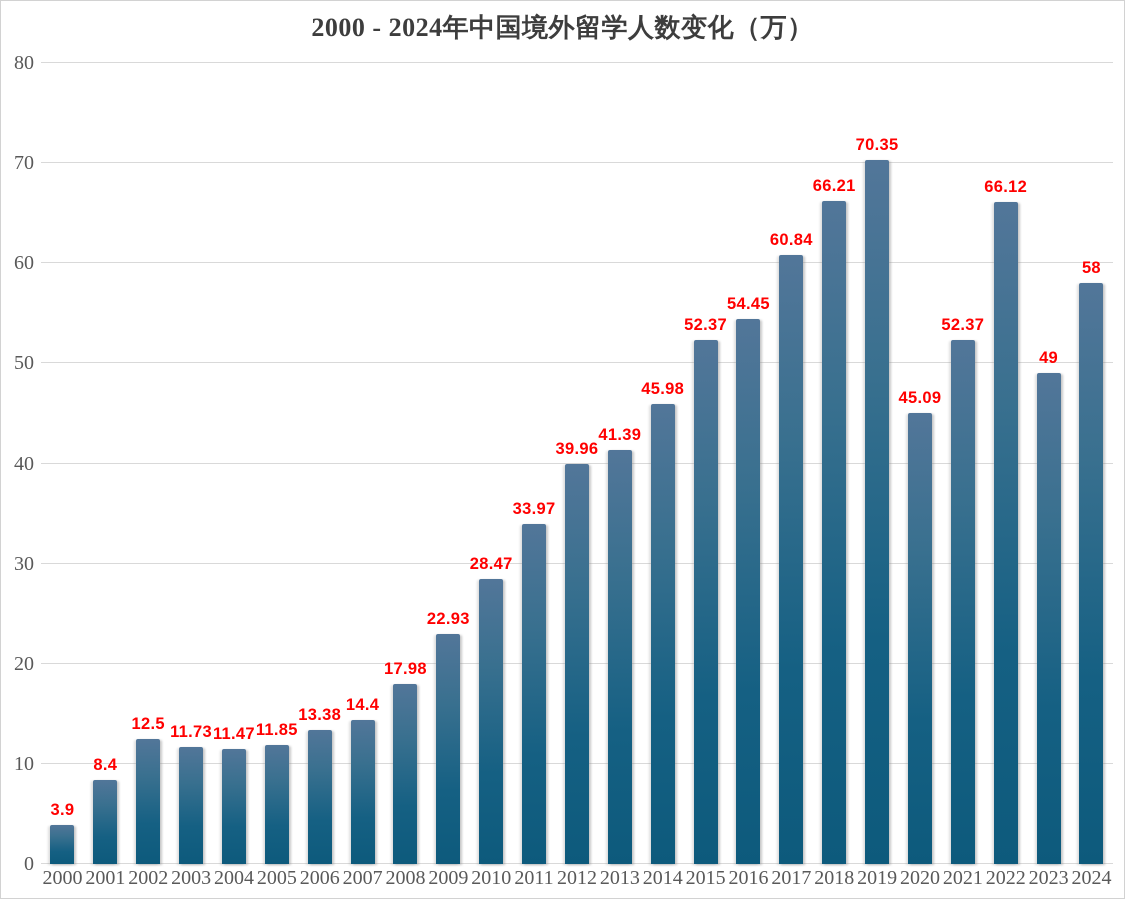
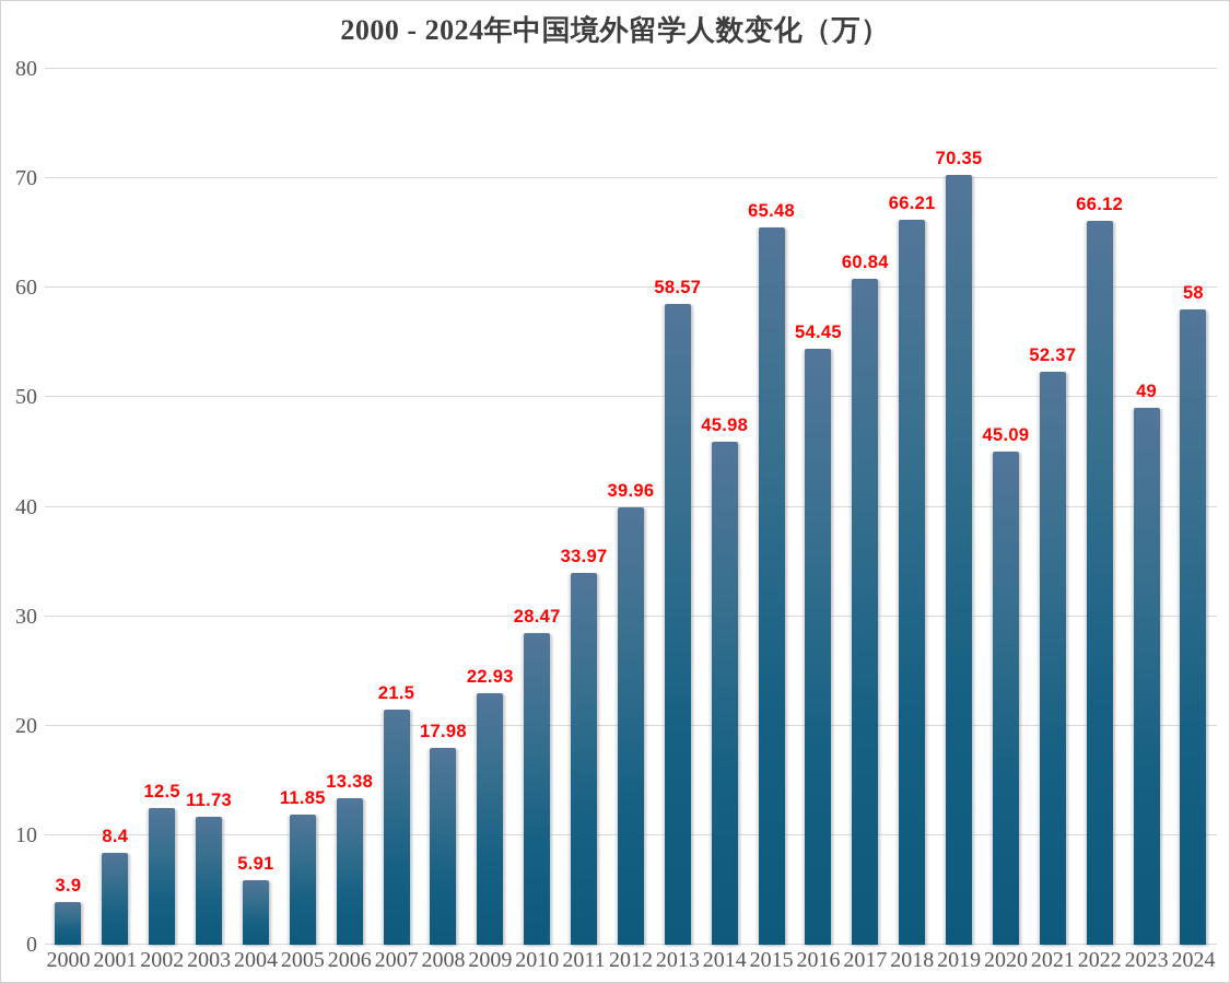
2004: 11.47 -> 5.91
2007: 14.4 -> 21.5
2013: 41.39 -> 58.57
2015: 52.37 -> 65.48
